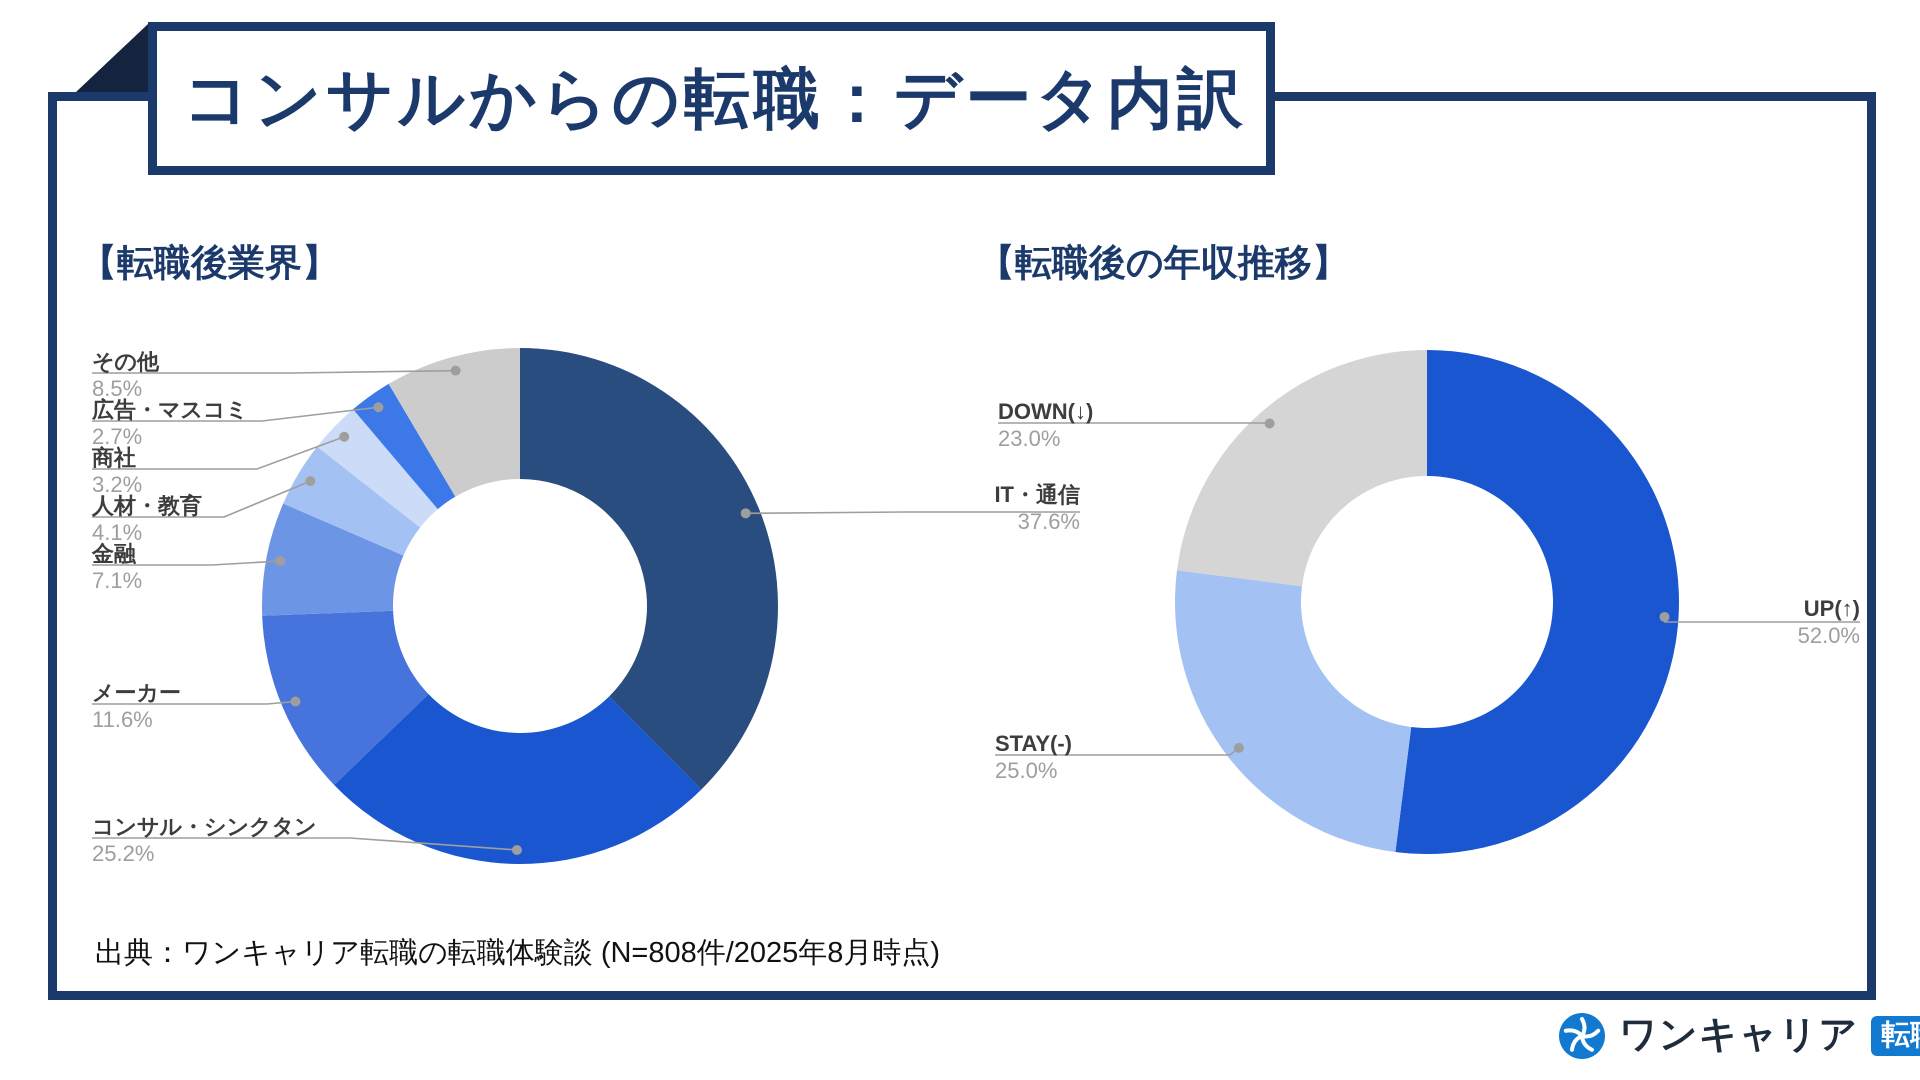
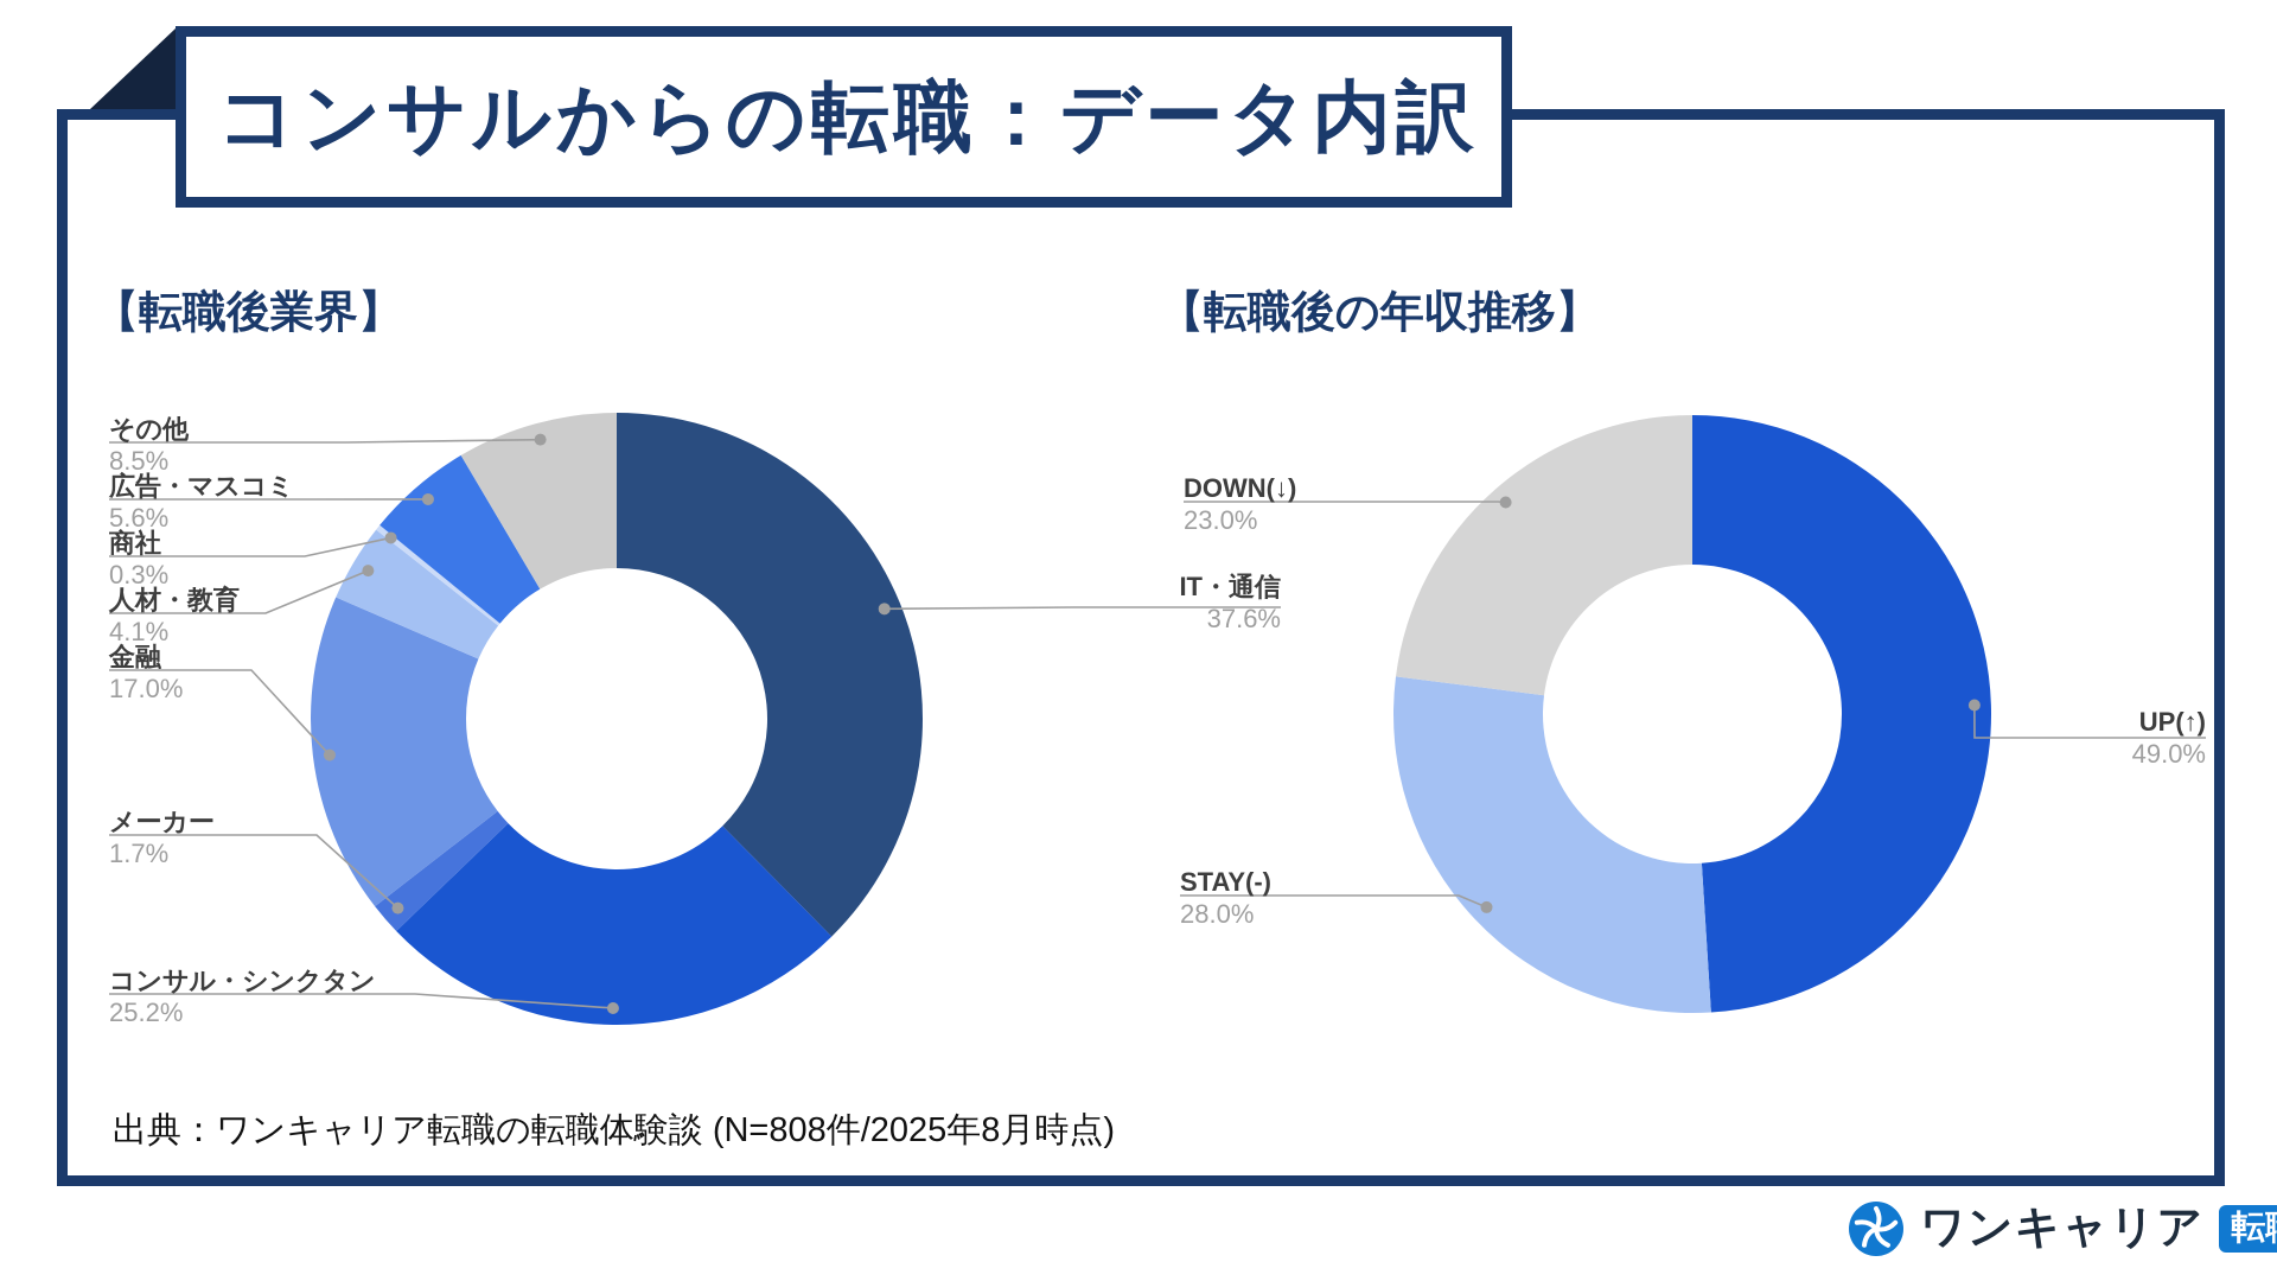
【転職後業界】/メーカー: 11.6% -> 1.7%
【転職後業界】/金融: 7.1% -> 17.0%
【転職後業界】/商社: 3.2% -> 0.3%
【転職後業界】/広告・マスコミ: 2.7% -> 5.6%
【転職後の年収推移】/UP(↑): 52.0% -> 49.0%
【転職後の年収推移】/STAY(-): 25.0% -> 28.0%
